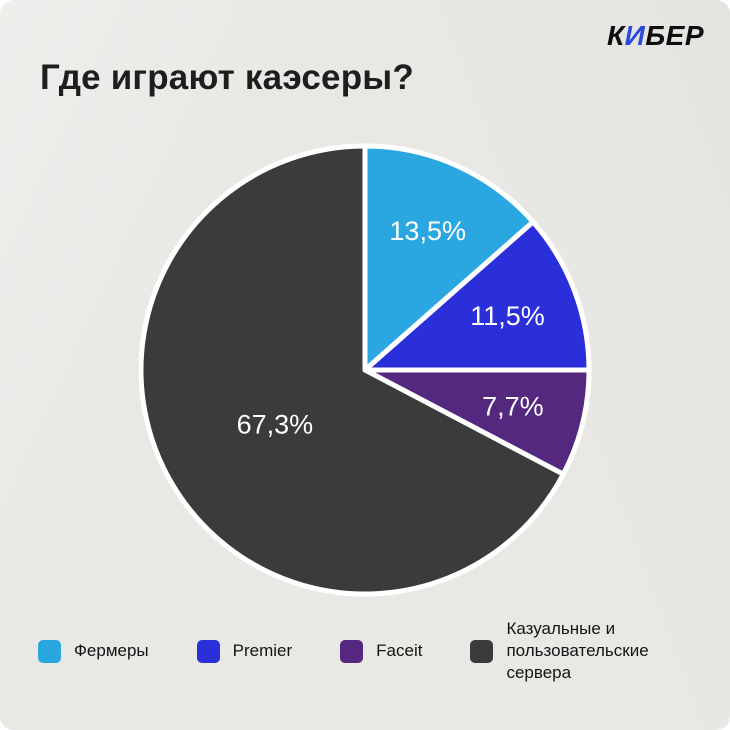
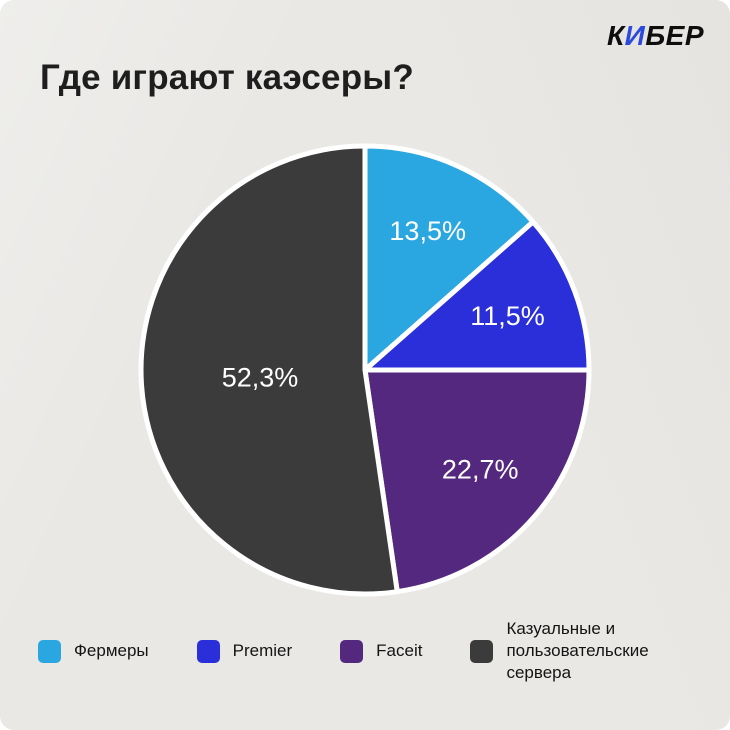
Faceit: 7,7% -> 22,7%
Казуальные и пользовательские сервера: 67,3% -> 52,3%
